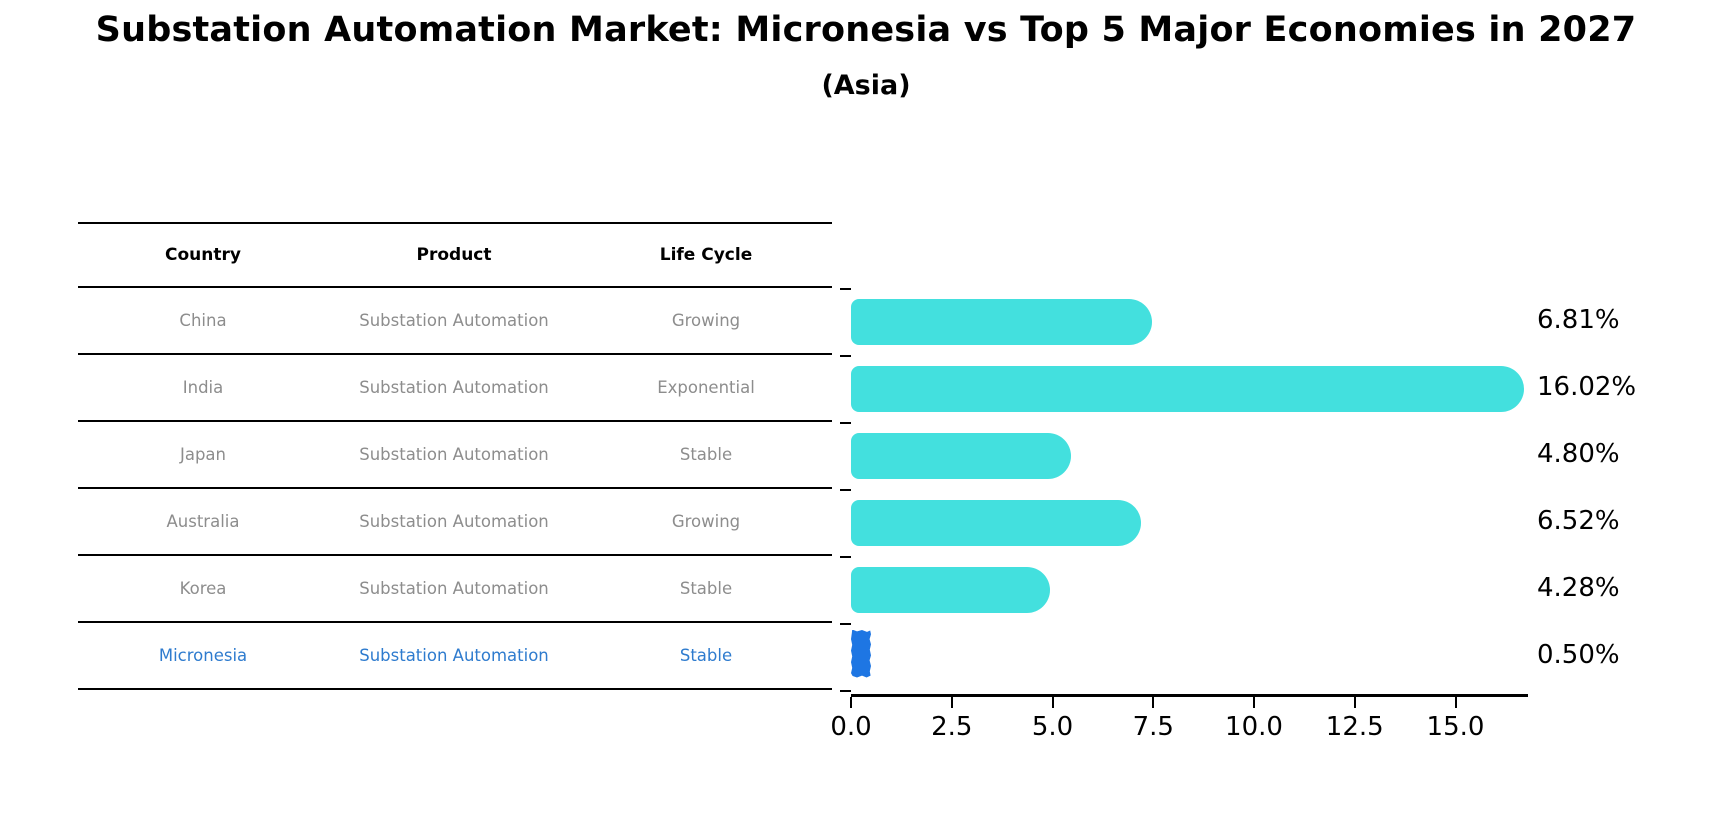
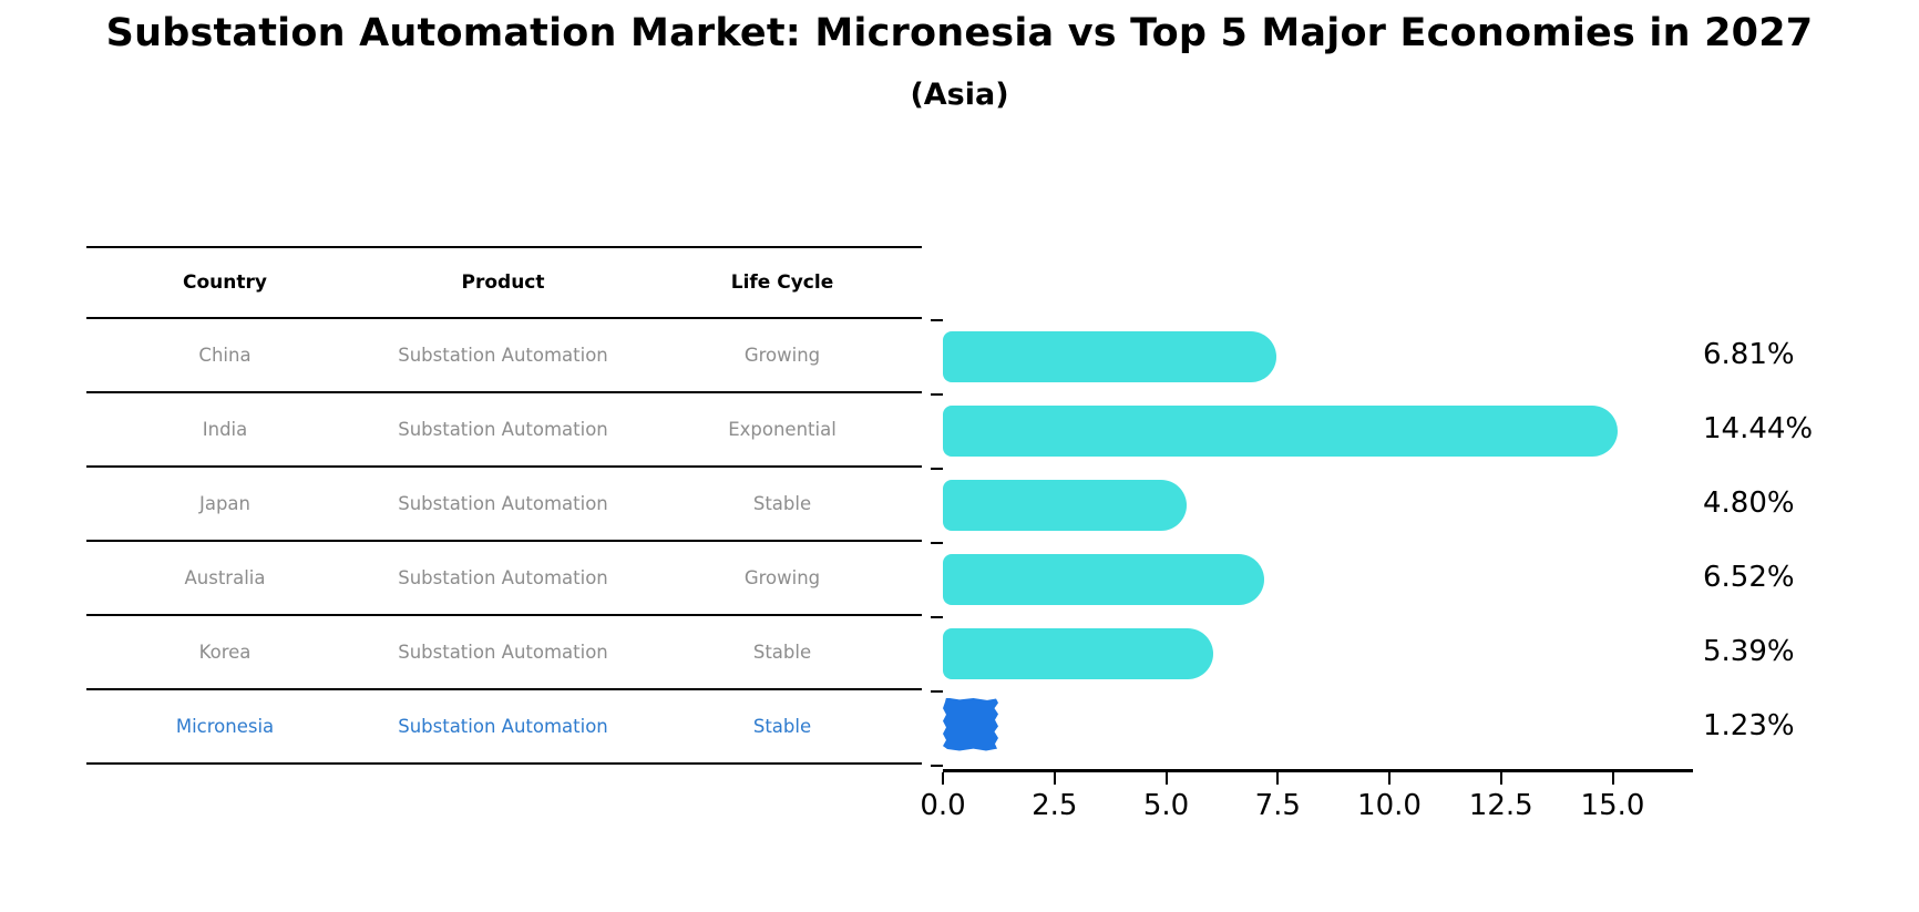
India: 16.02% -> 14.44%
Korea: 4.28% -> 5.39%
Micronesia: 0.50% -> 1.23%
